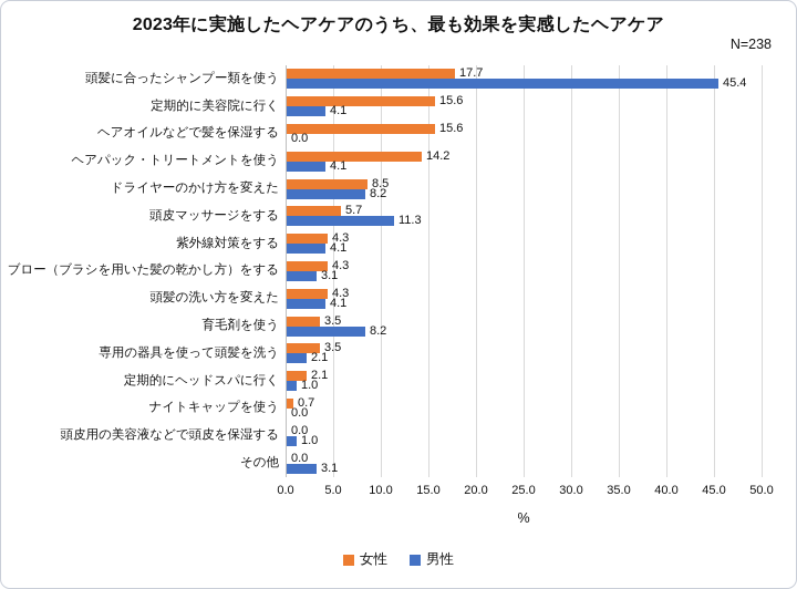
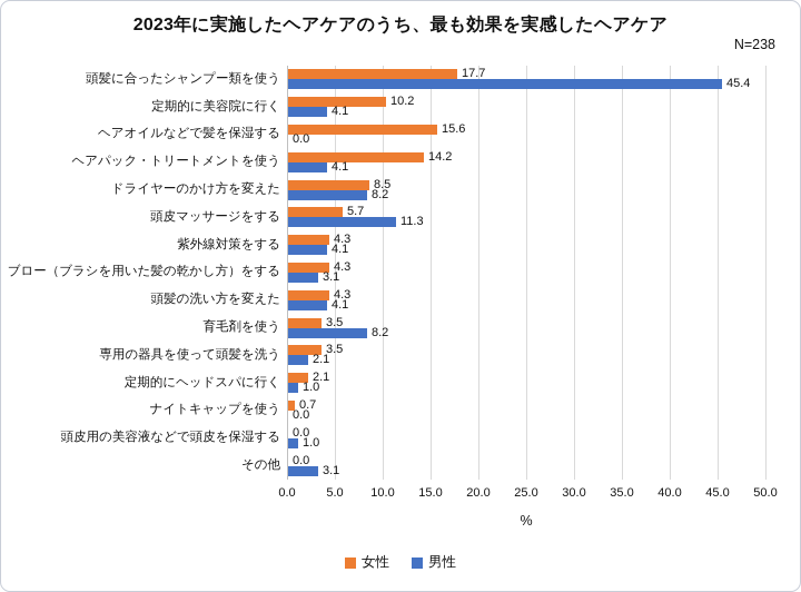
女性/定期的に美容院に行く: 15.6 -> 10.2
